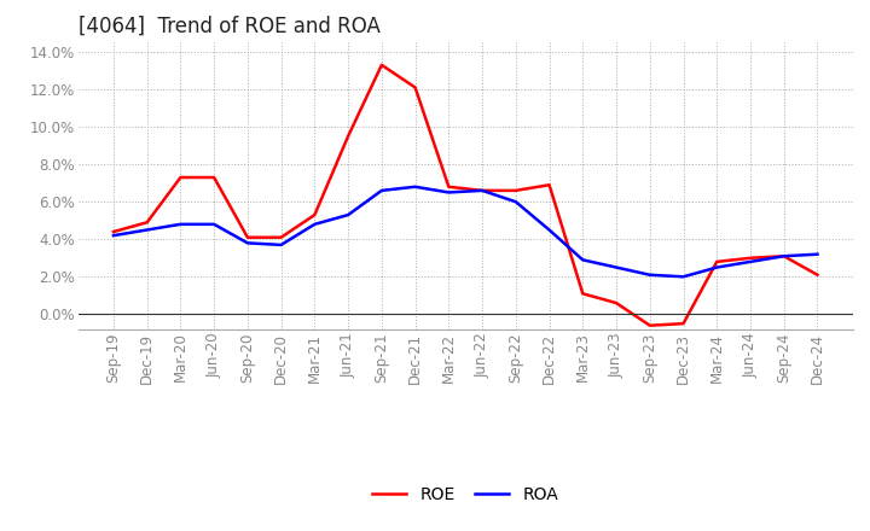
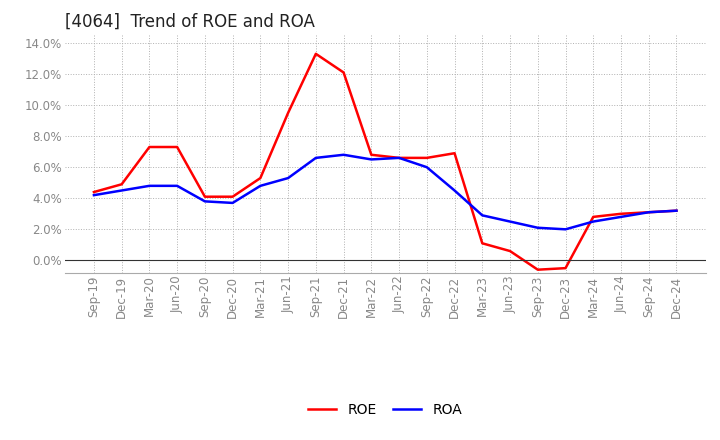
ROE/Dec-24: 2.1% -> 3.2%
